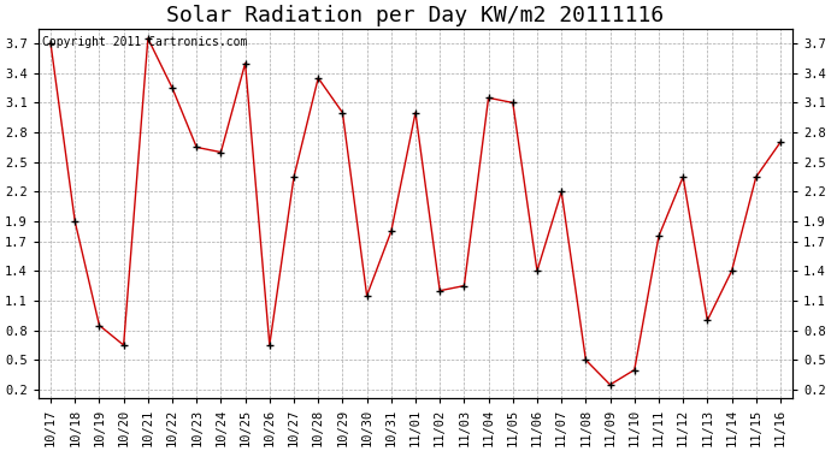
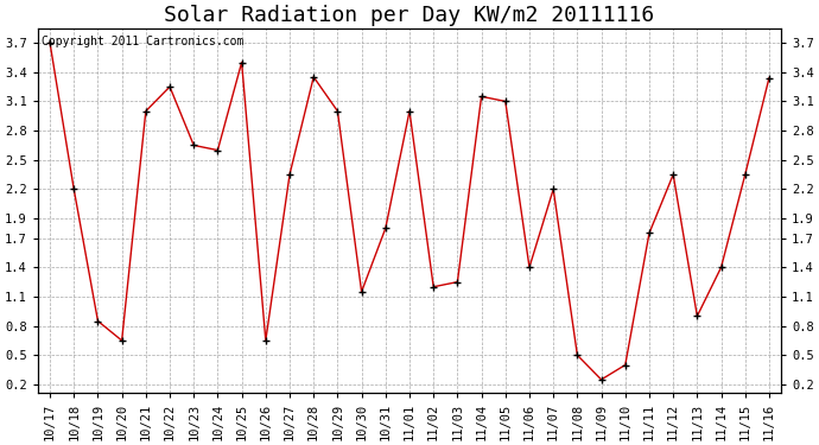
10/18: 1.90 -> 2.20
10/21: 3.75 -> 3.00
11/16: 2.70 -> 3.34
